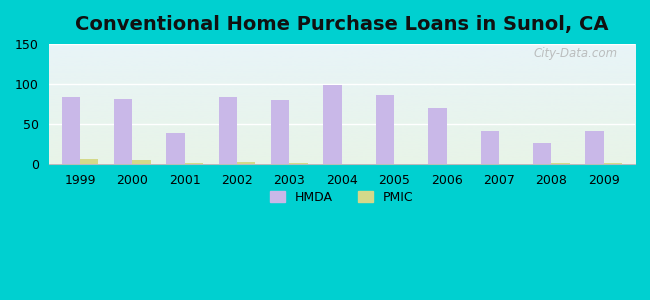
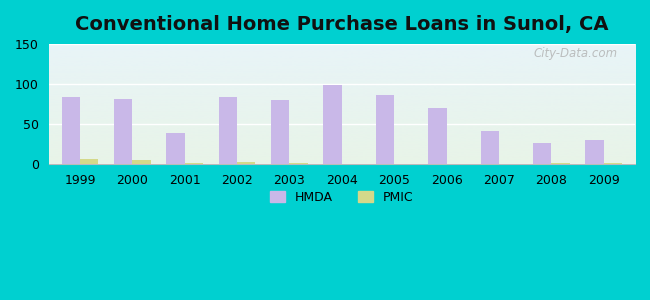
HMDA/2009: 42 -> 30
